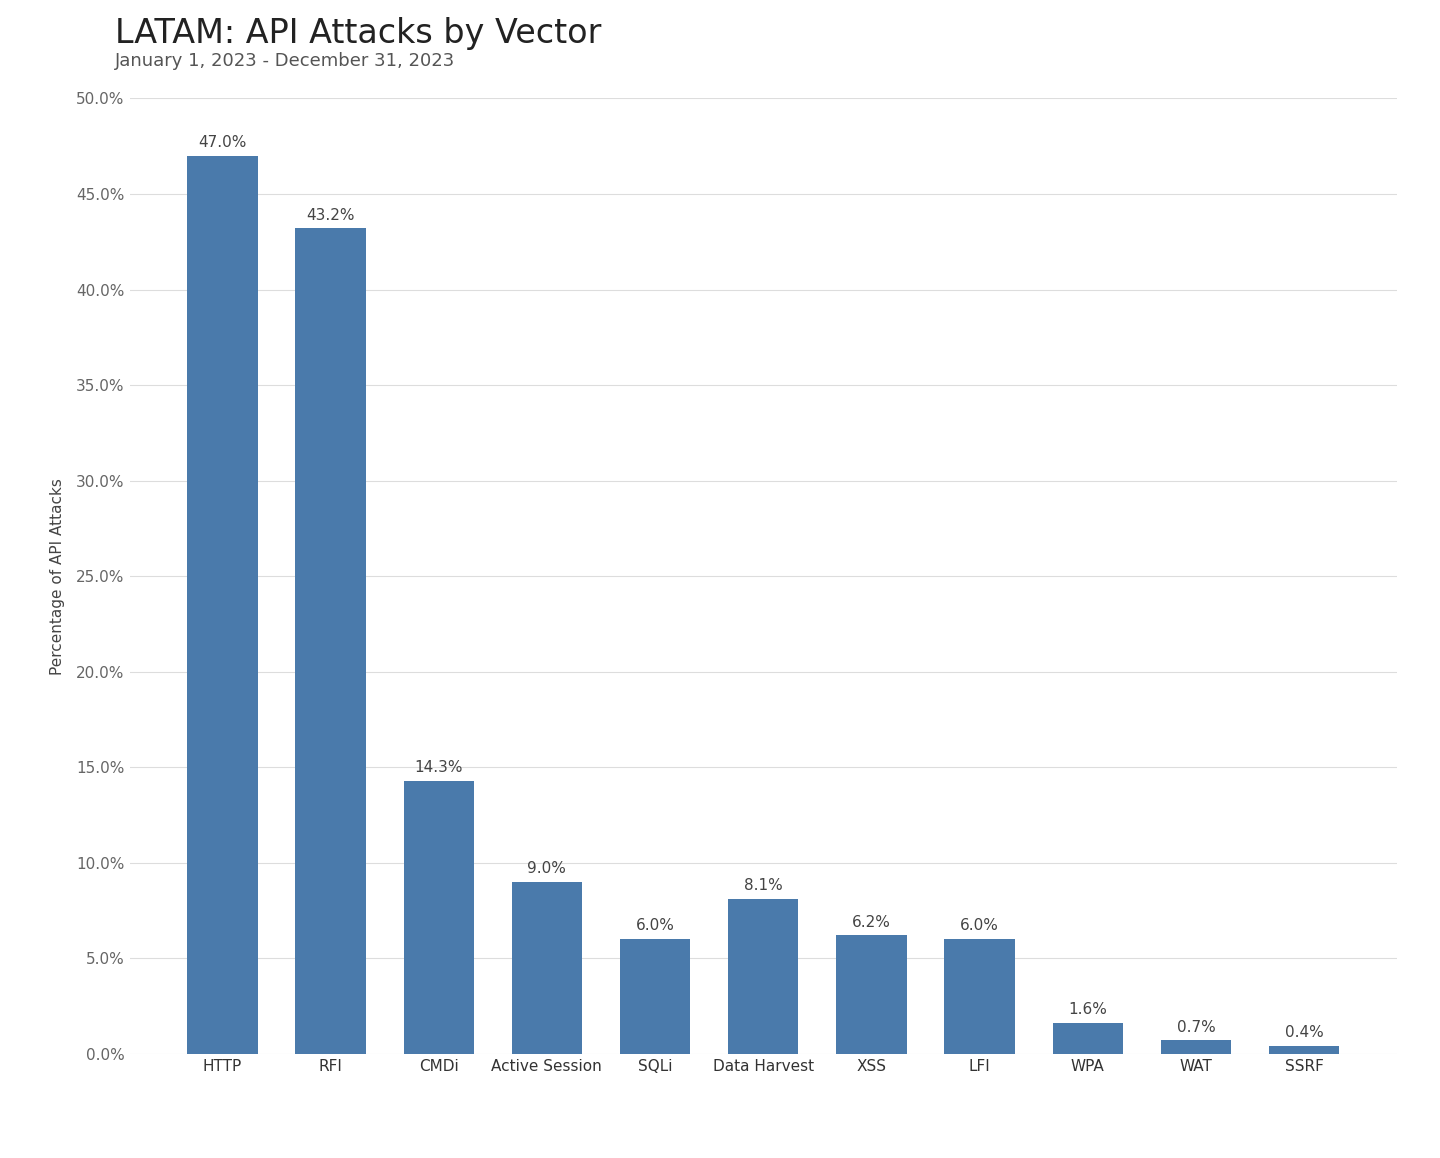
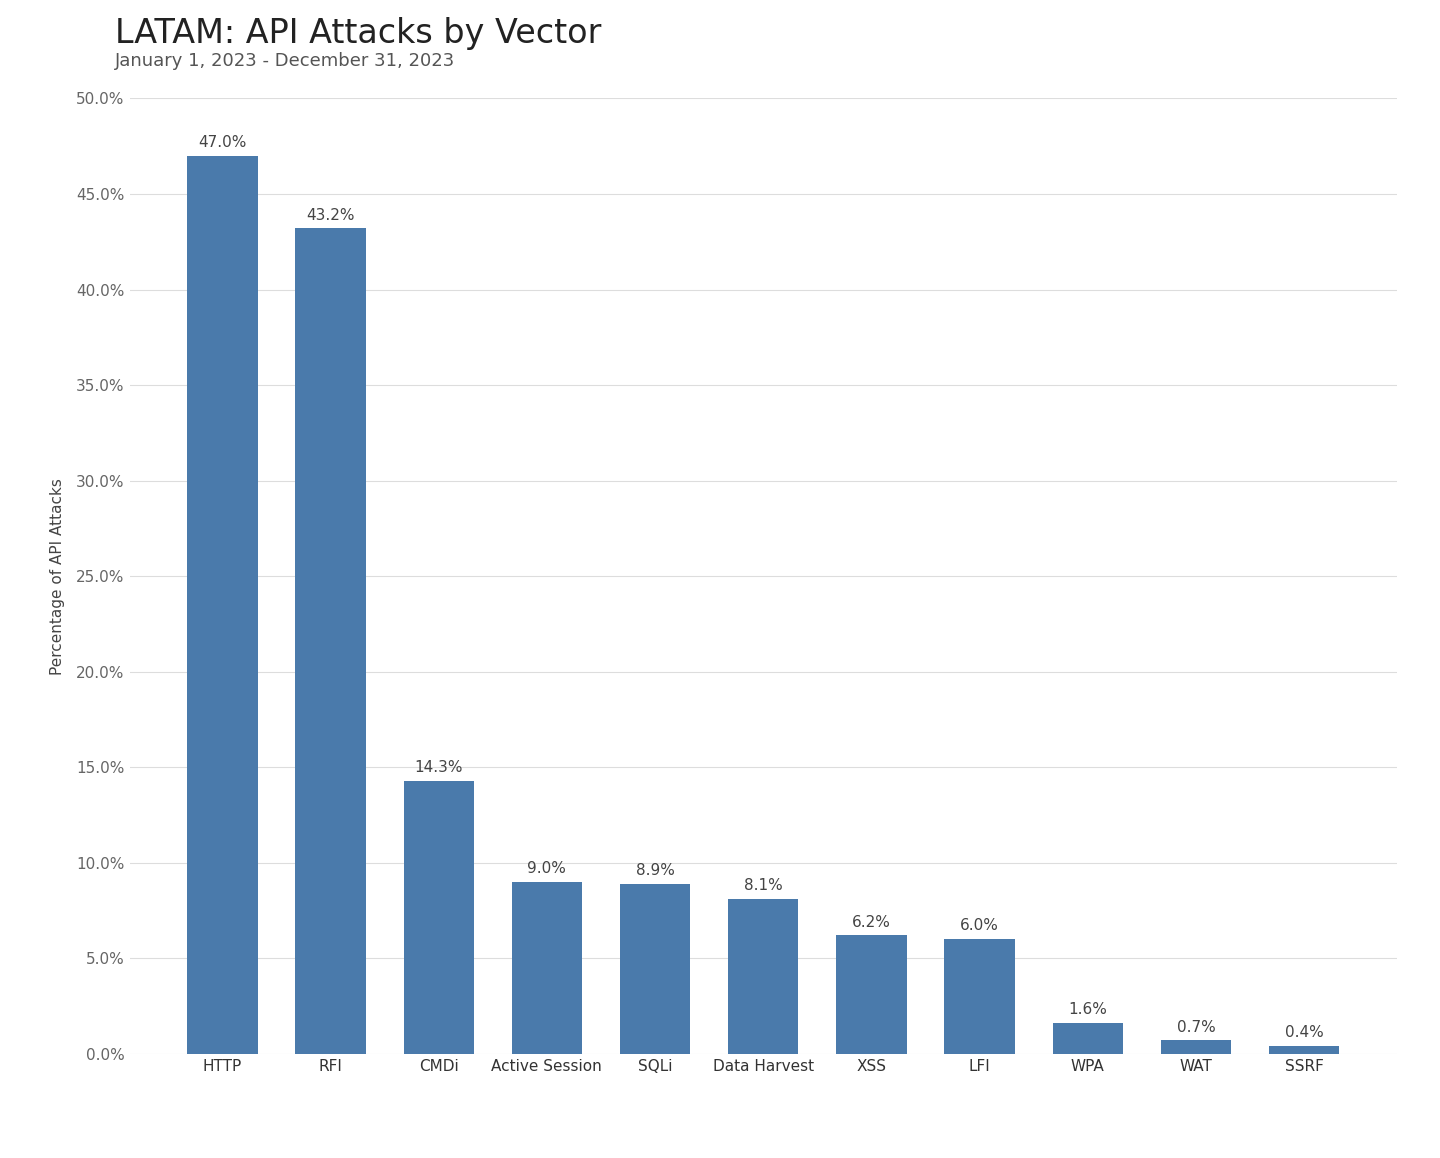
SQLi: 6.0% -> 8.9%
